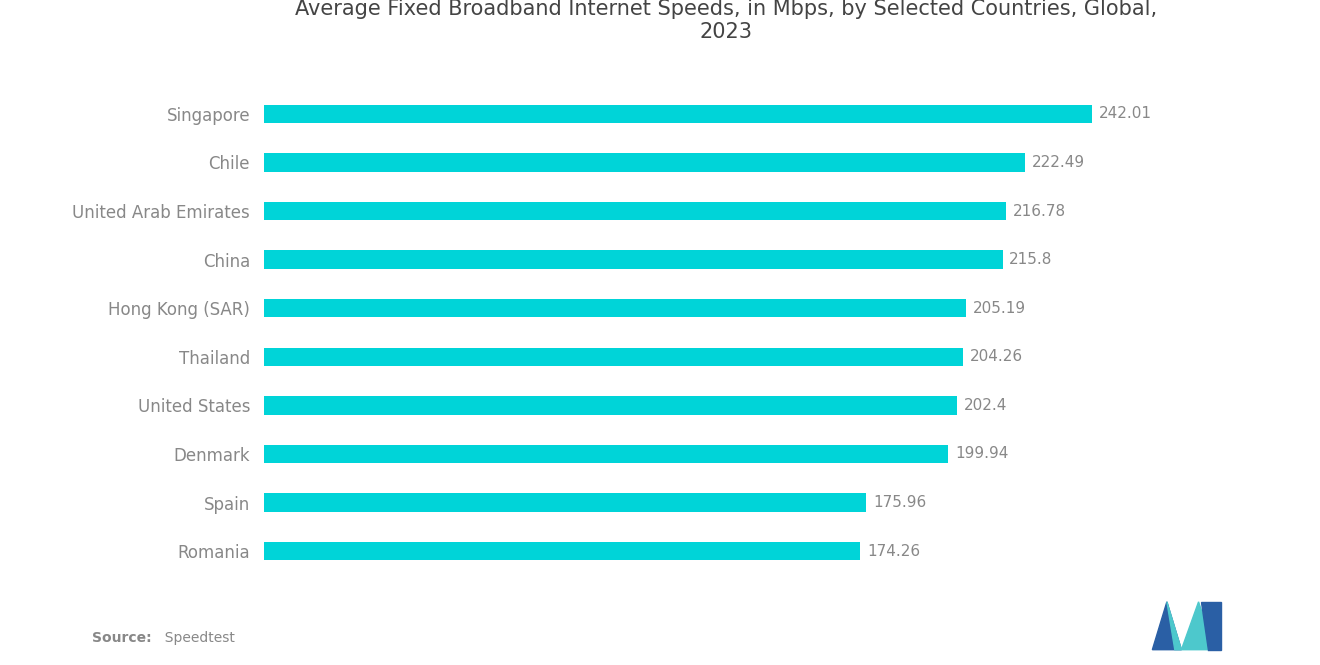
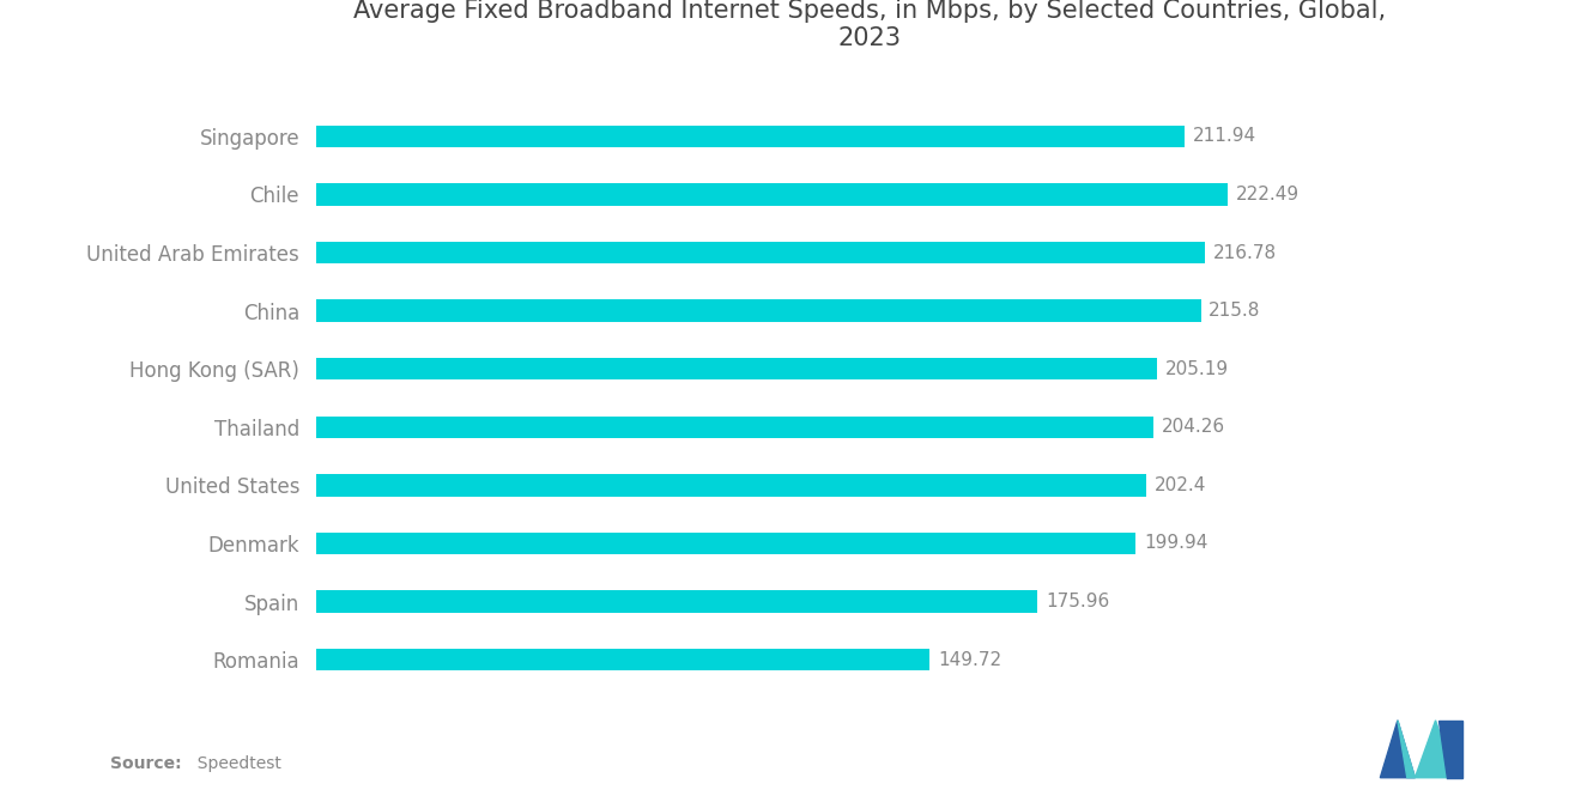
Singapore: 242.01 -> 211.94
Romania: 174.26 -> 149.72
